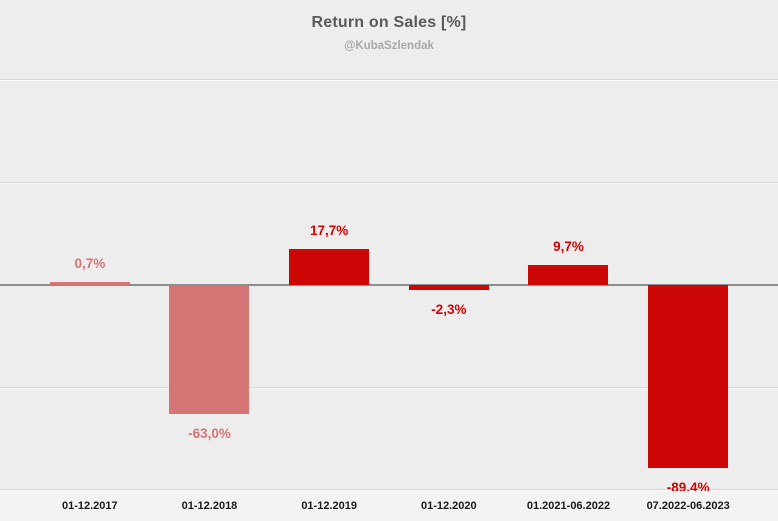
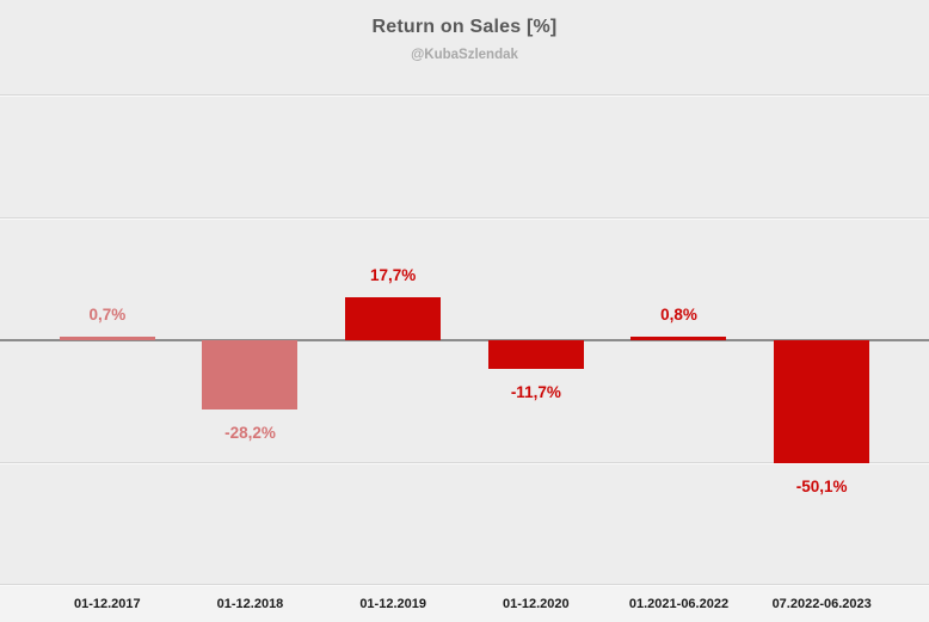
01-12.2018: -63,0% -> -28,2%
01-12.2020: -2,3% -> -11,7%
01.2021-06.2022: 9,7% -> 0,8%
07.2022-06.2023: -89,4% -> -50,1%
